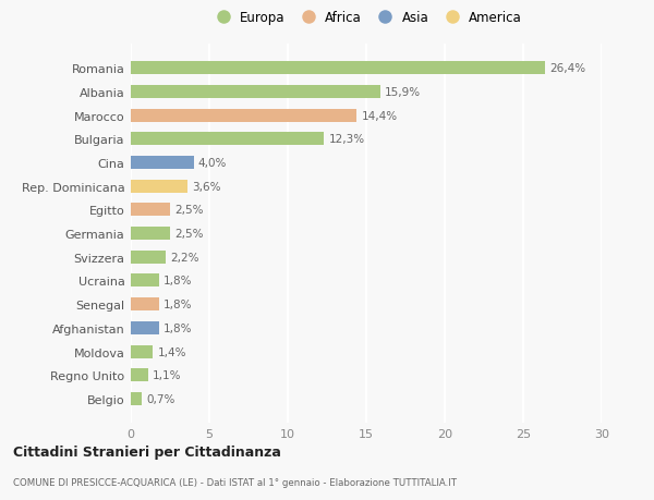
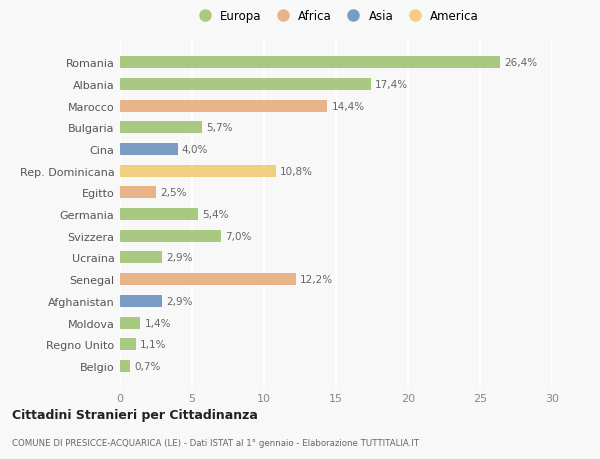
Albania: 15,9% -> 17,4%
Bulgaria: 12,3% -> 5,7%
Rep. Dominicana: 3,6% -> 10,8%
Germania: 2,5% -> 5,4%
Svizzera: 2,2% -> 7,0%
Ucraina: 1,8% -> 2,9%
Senegal: 1,8% -> 12,2%
Afghanistan: 1,8% -> 2,9%
